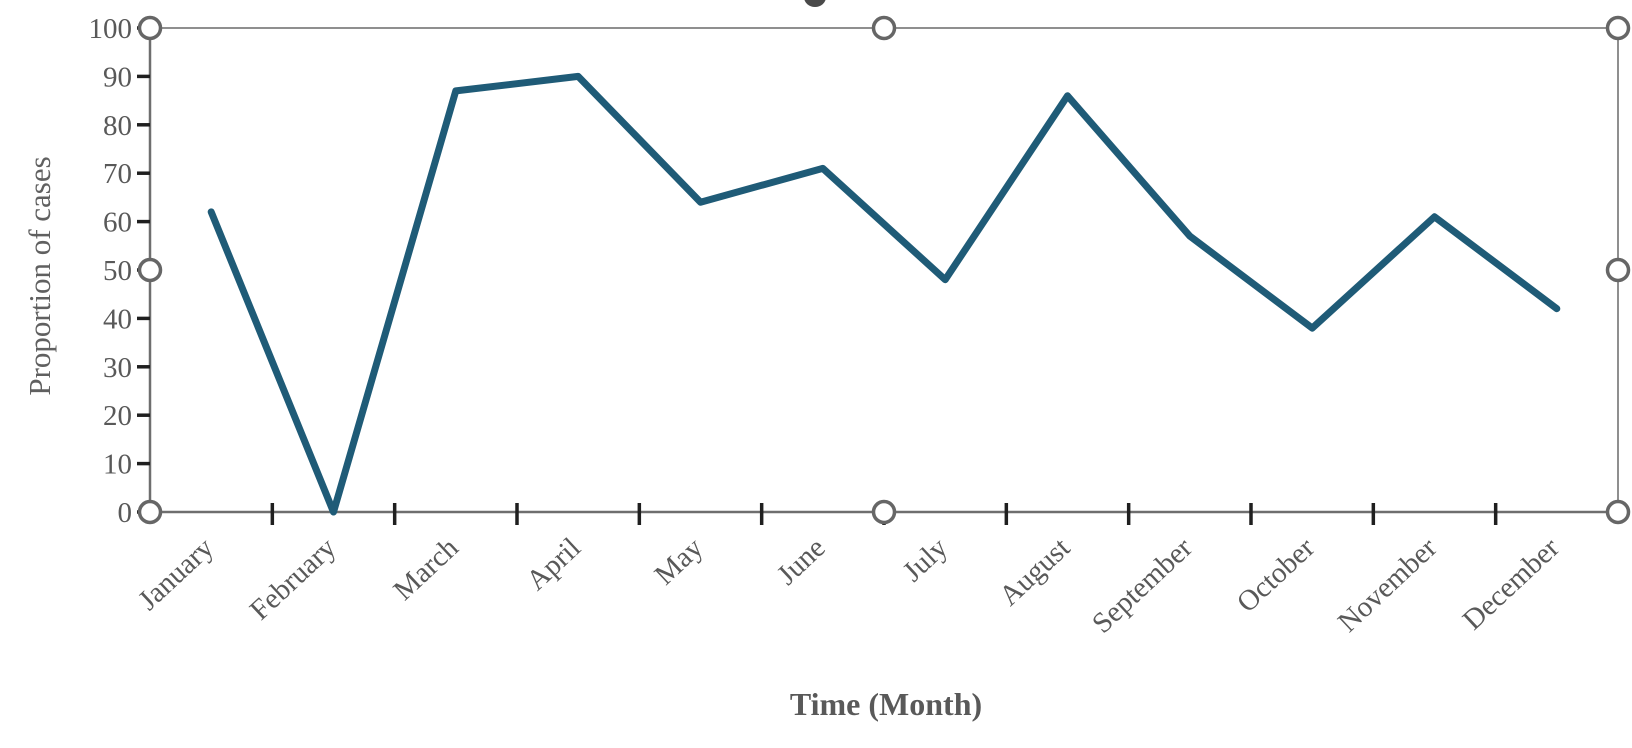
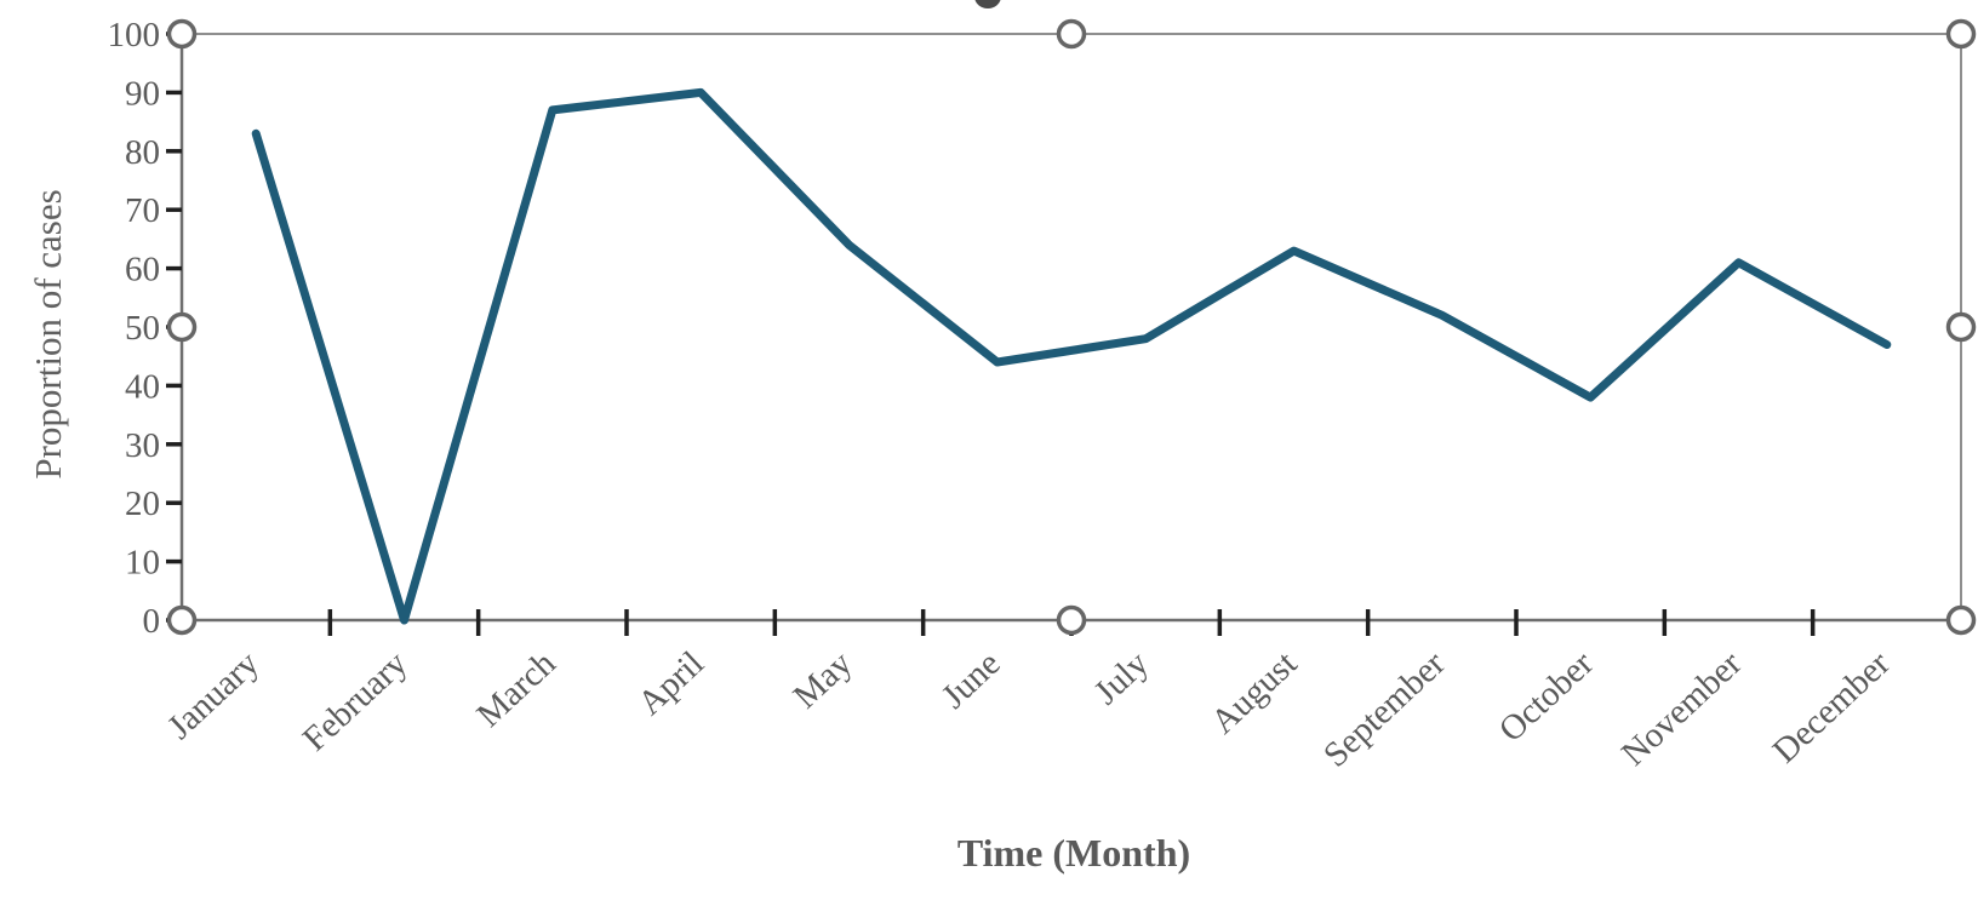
January: 62 -> 83
June: 71 -> 44
August: 86 -> 63
September: 57 -> 52
December: 42 -> 47
